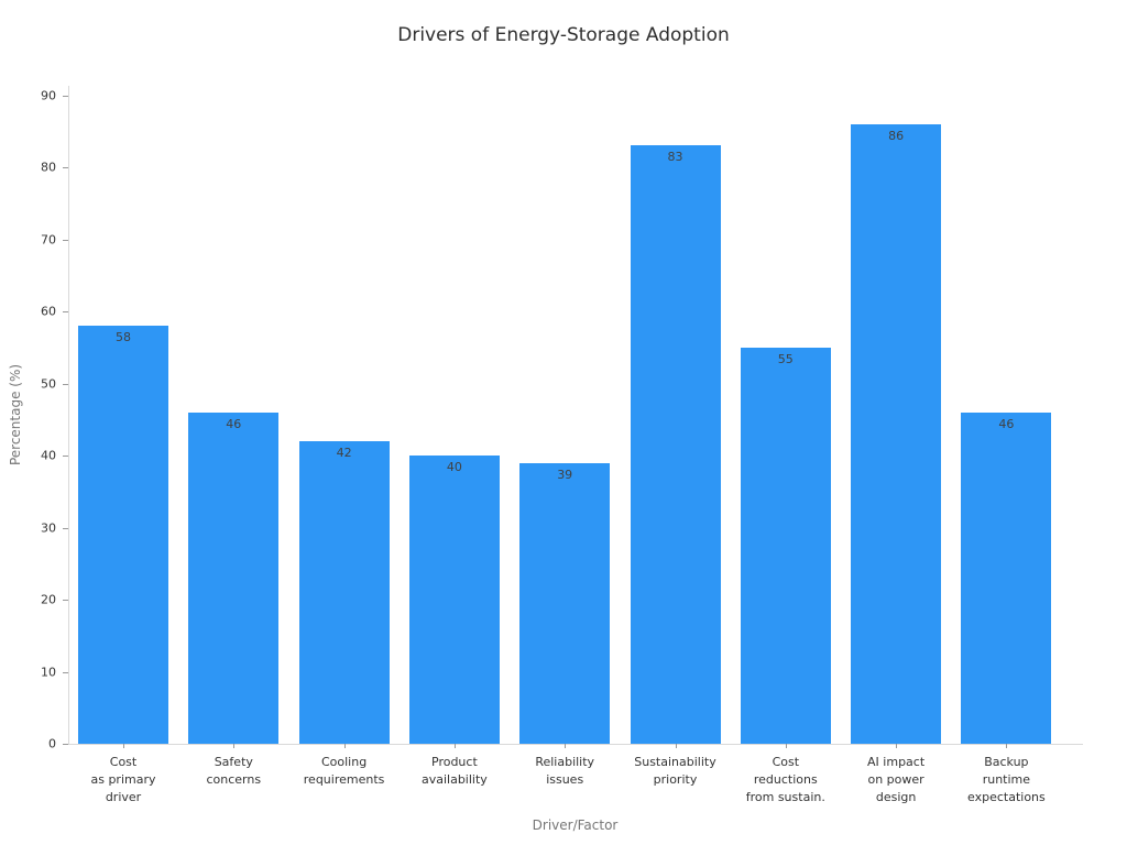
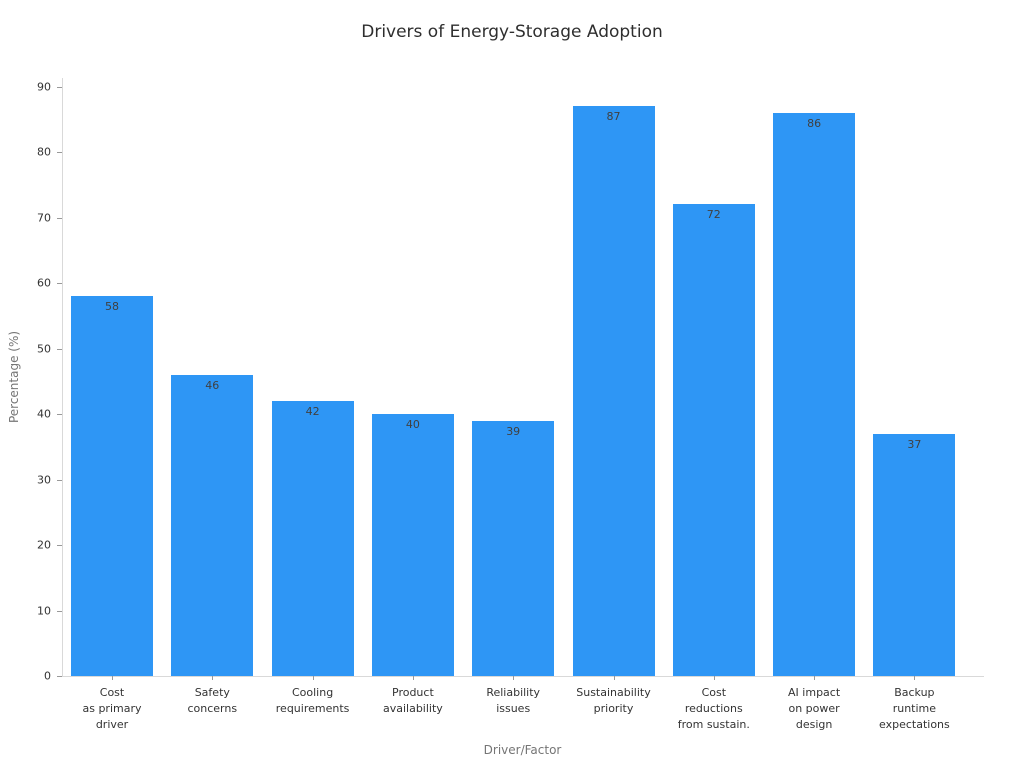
Sustainability priority: 83 -> 87
Cost reductions from sustain.: 55 -> 72
Backup runtime expectations: 46 -> 37
